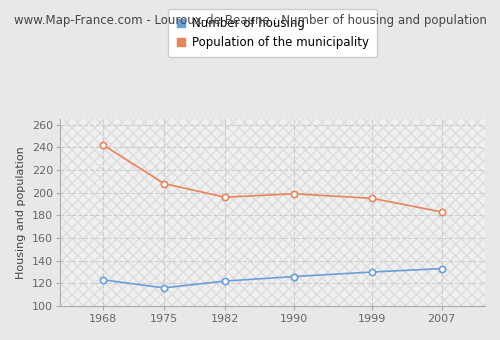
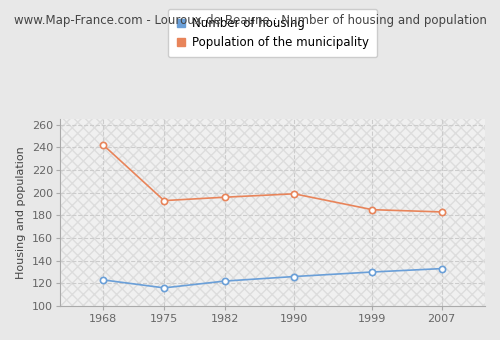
Population of the municipality/1975: 208 -> 193
Population of the municipality/1999: 195 -> 185
